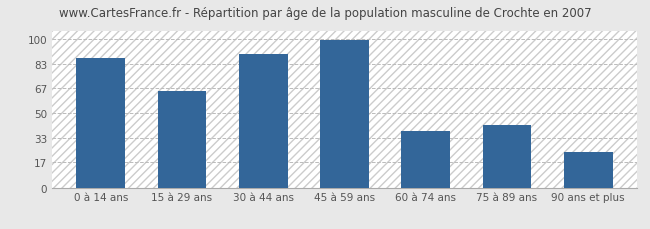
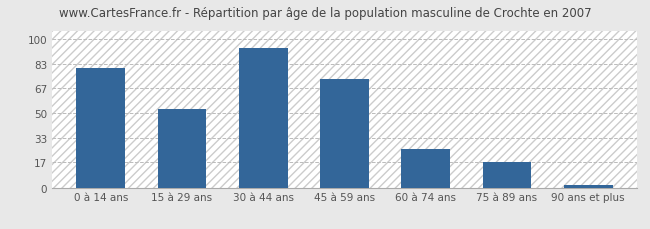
0 à 14 ans: 87 -> 80
15 à 29 ans: 65 -> 53
30 à 44 ans: 90 -> 94
45 à 59 ans: 99 -> 73
60 à 74 ans: 38 -> 26
75 à 89 ans: 42 -> 17
90 ans et plus: 24 -> 2
